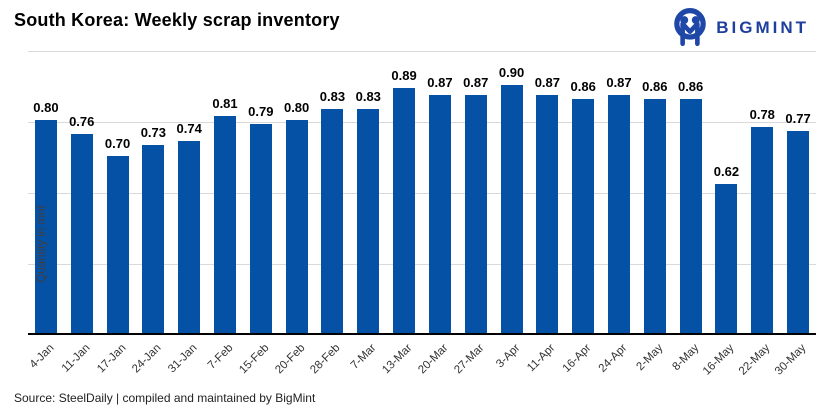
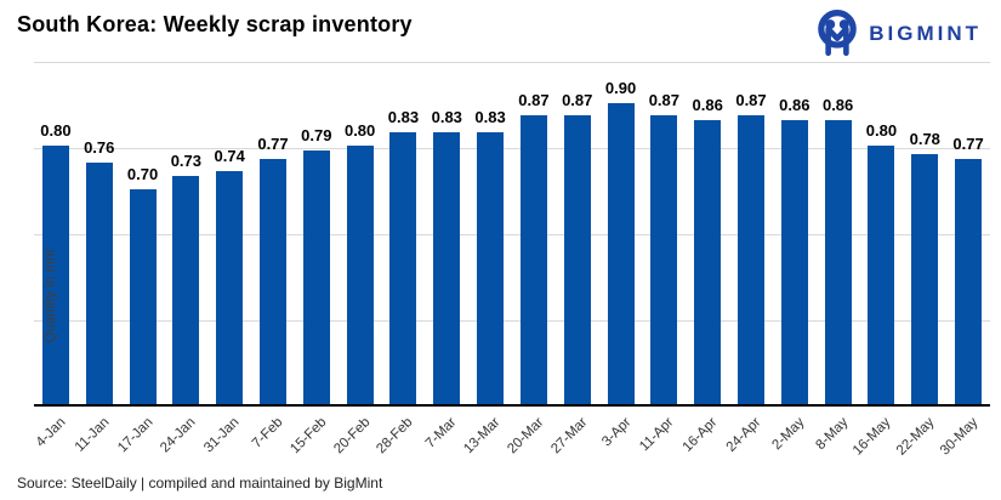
7-Feb: 0.81 -> 0.77
13-Mar: 0.89 -> 0.83
16-May: 0.62 -> 0.80
